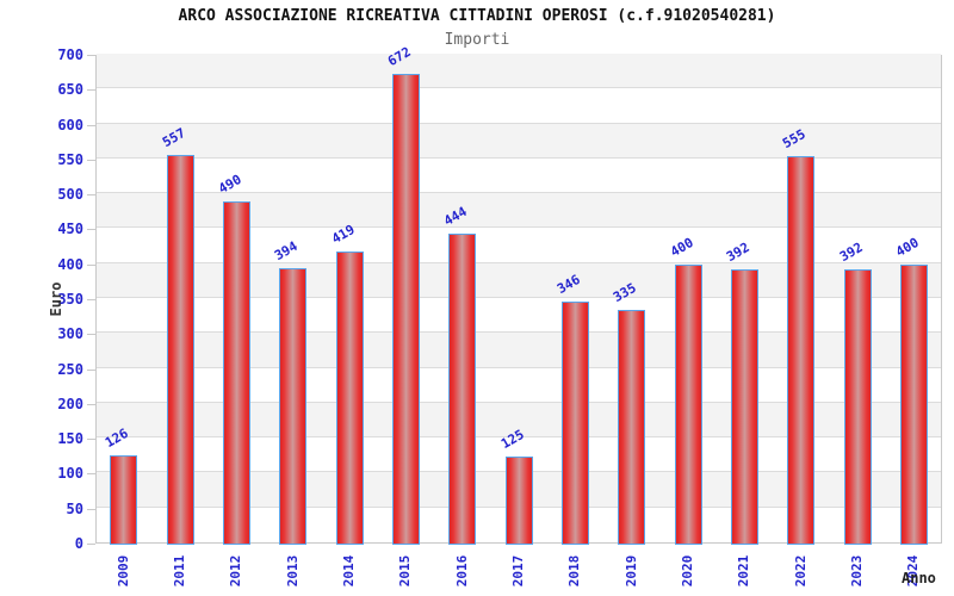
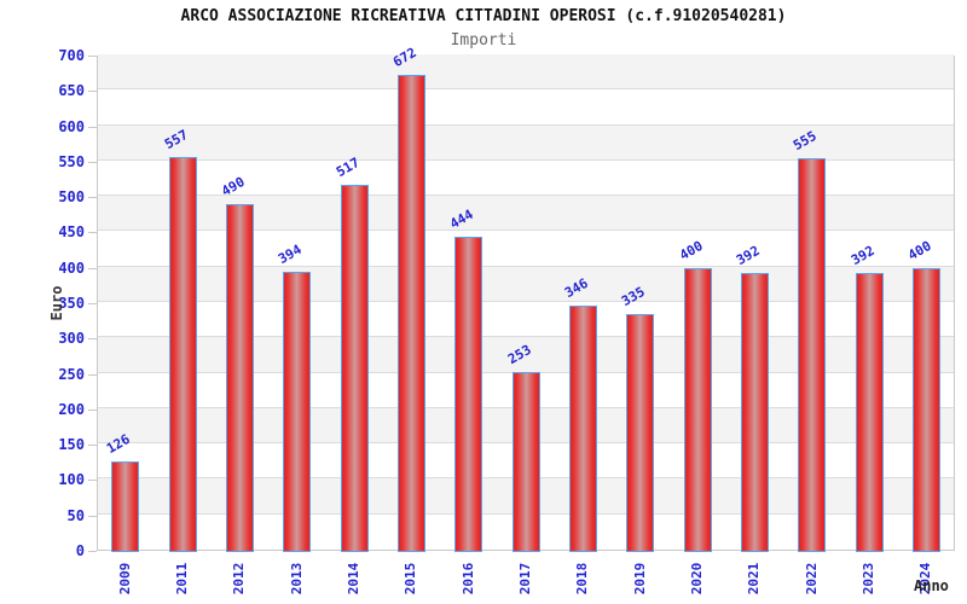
2014: 419 -> 517
2017: 125 -> 253
